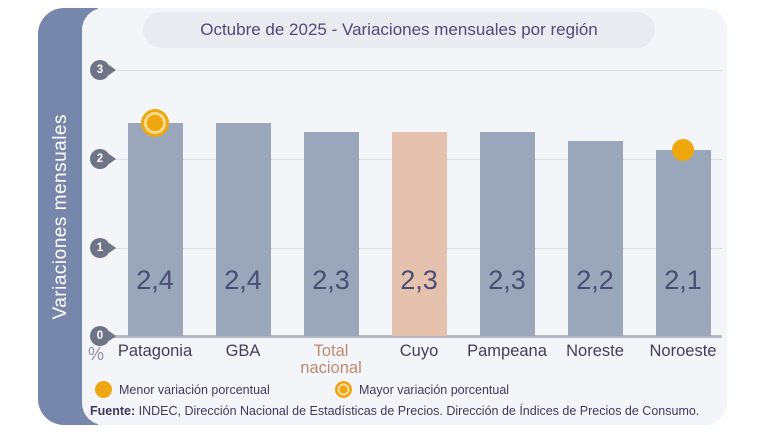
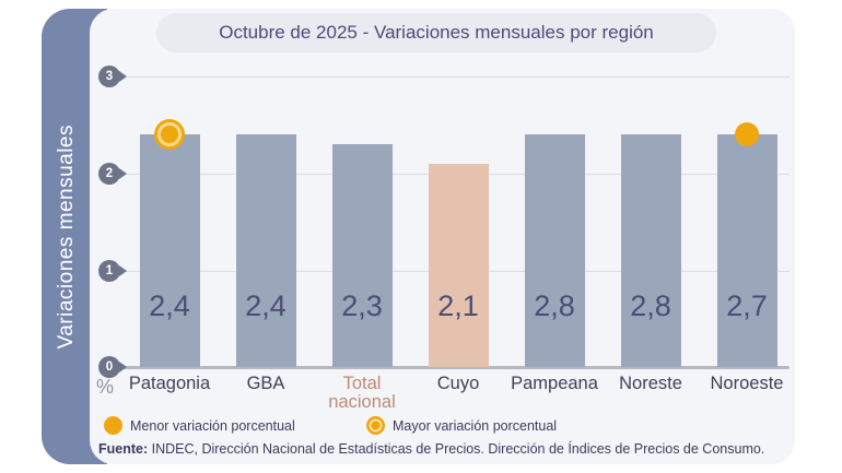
Cuyo: 2,3 -> 2,1
Pampeana: 2,3 -> 2,8
Noreste: 2,2 -> 2,8
Noroeste: 2,1 -> 2,7
